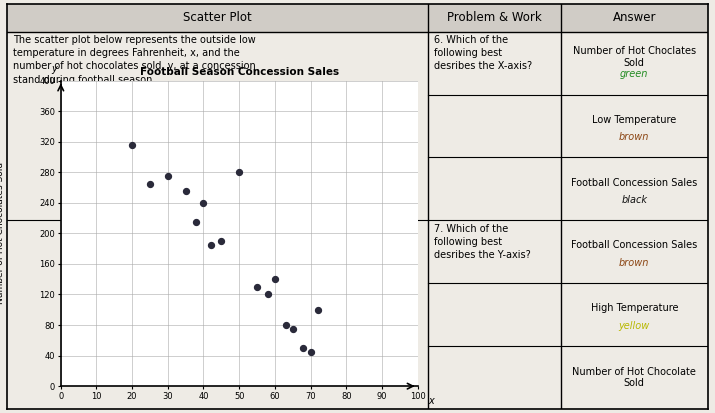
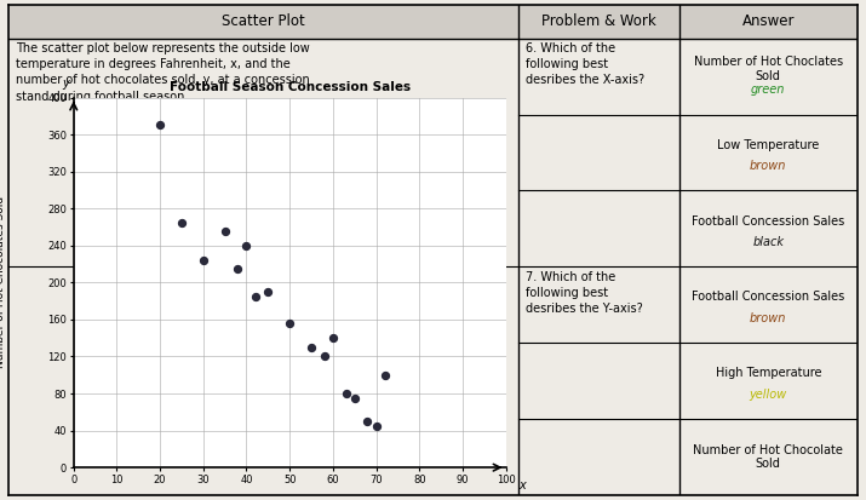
20: 315 -> 370
30: 275 -> 224
50: 280 -> 156
